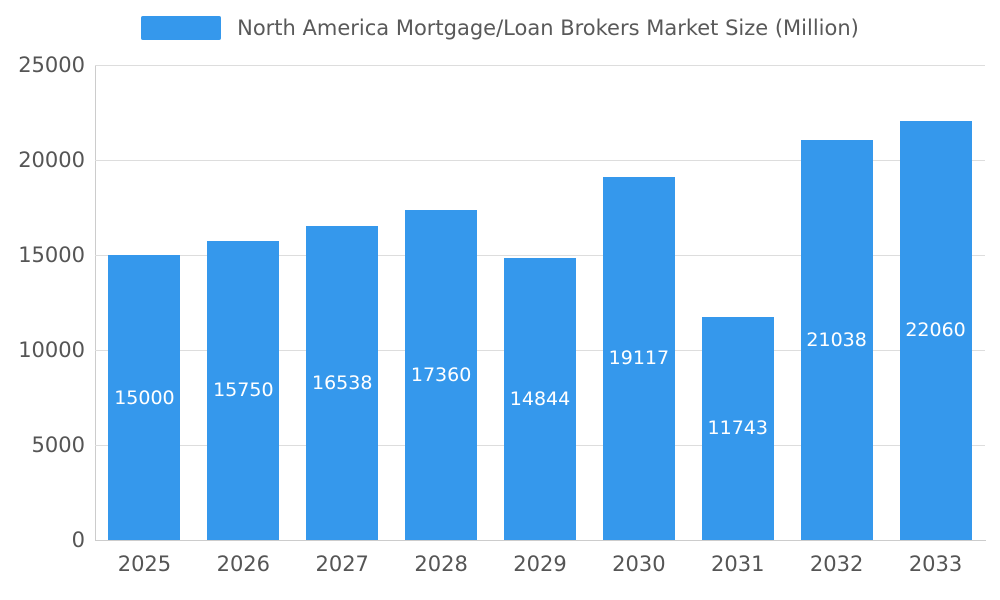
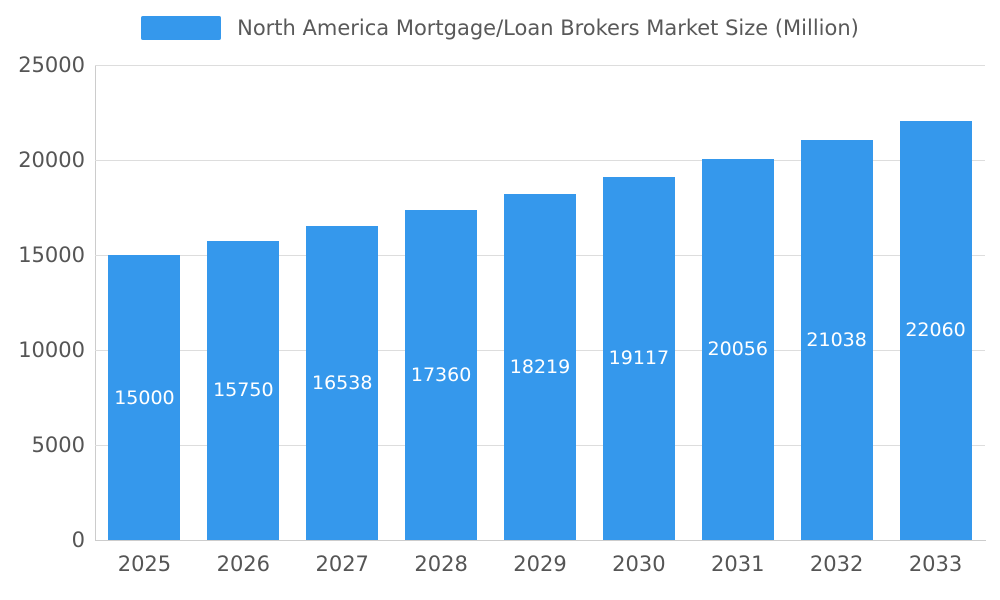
2029: 14844 -> 18219
2031: 11743 -> 20056
